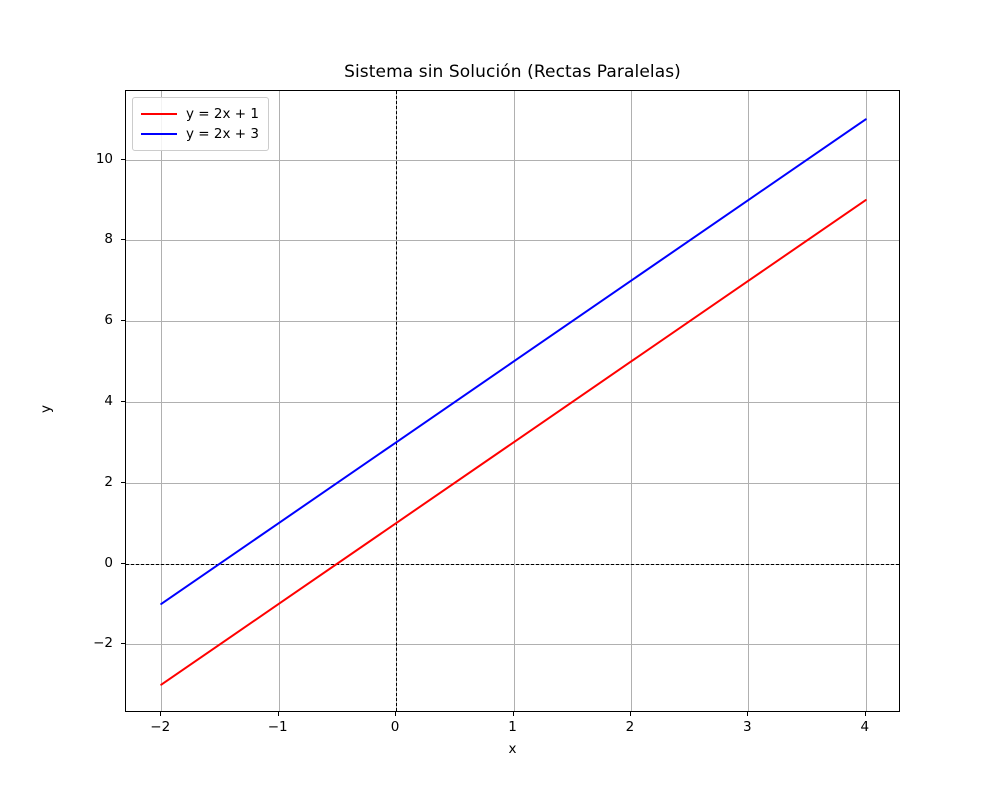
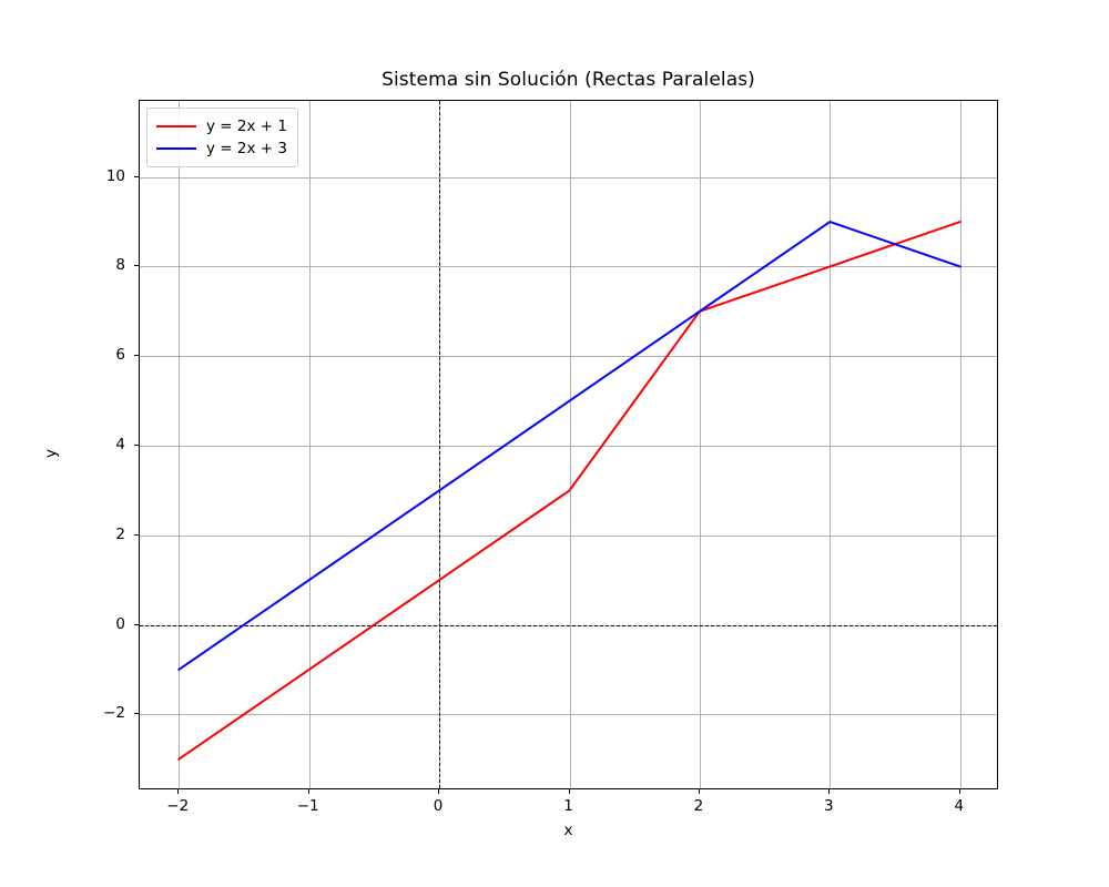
y = 2x + 1/2: 5 -> 7
y = 2x + 1/3: 7 -> 8
y = 2x + 3/4: 11 -> 8
